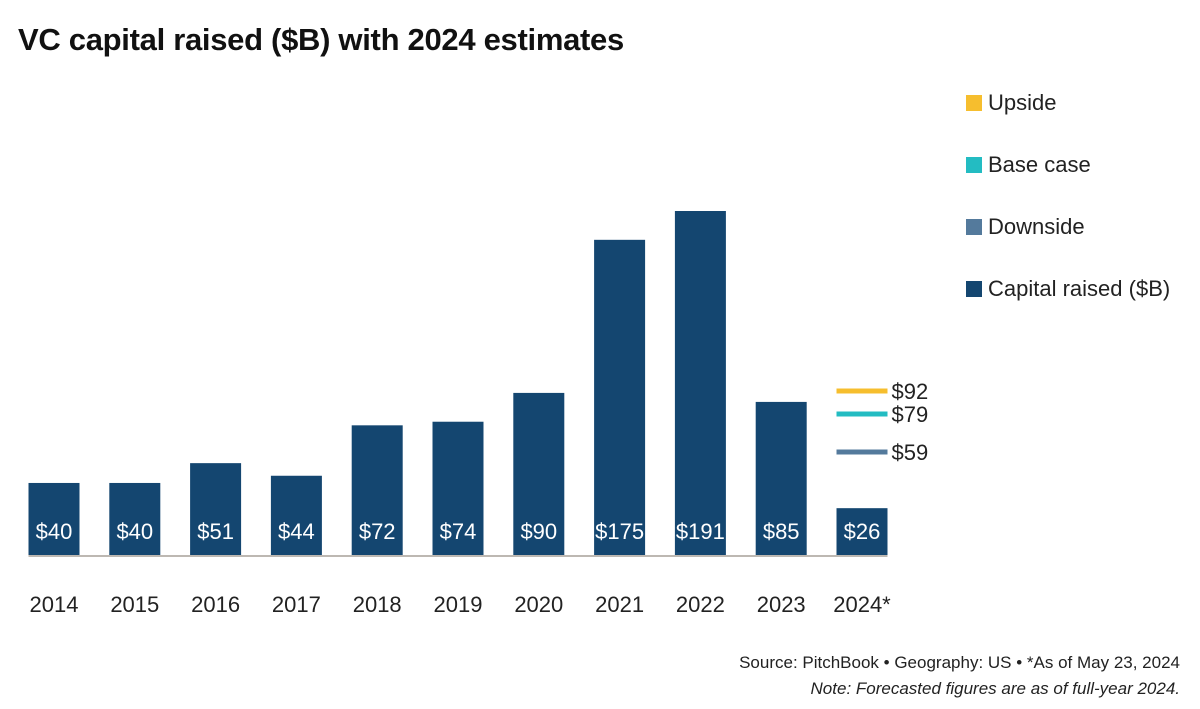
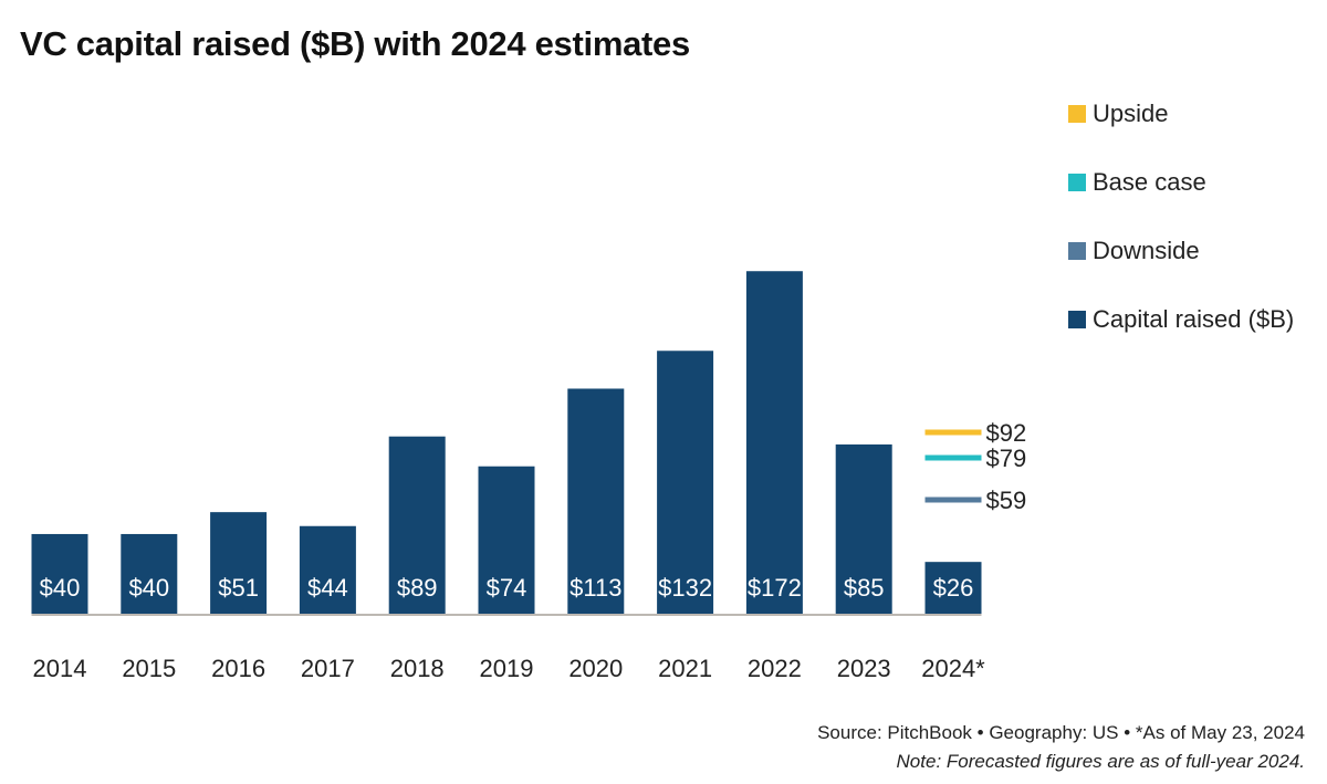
2018: $72 -> $89
2020: $90 -> $113
2021: $175 -> $132
2022: $191 -> $172
